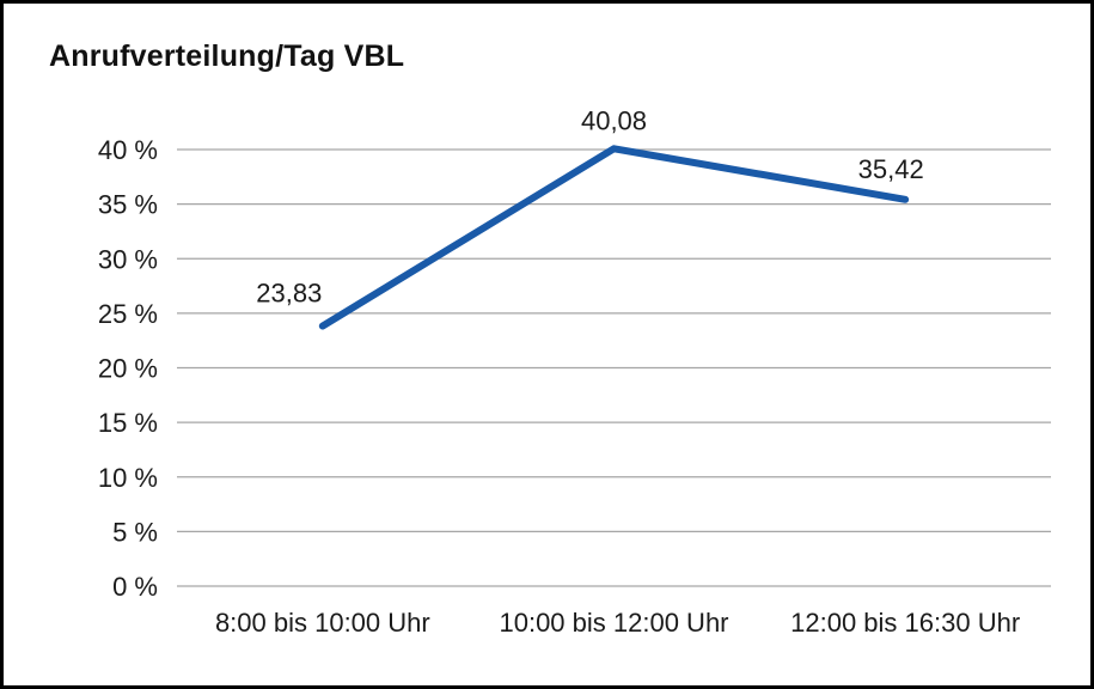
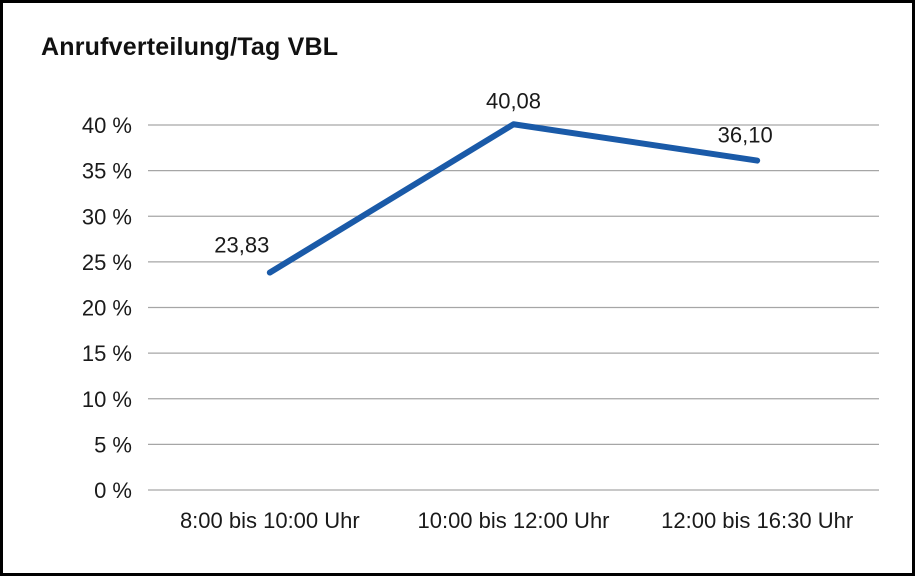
12:00 bis 16:30 Uhr: 35,42 -> 36,10
